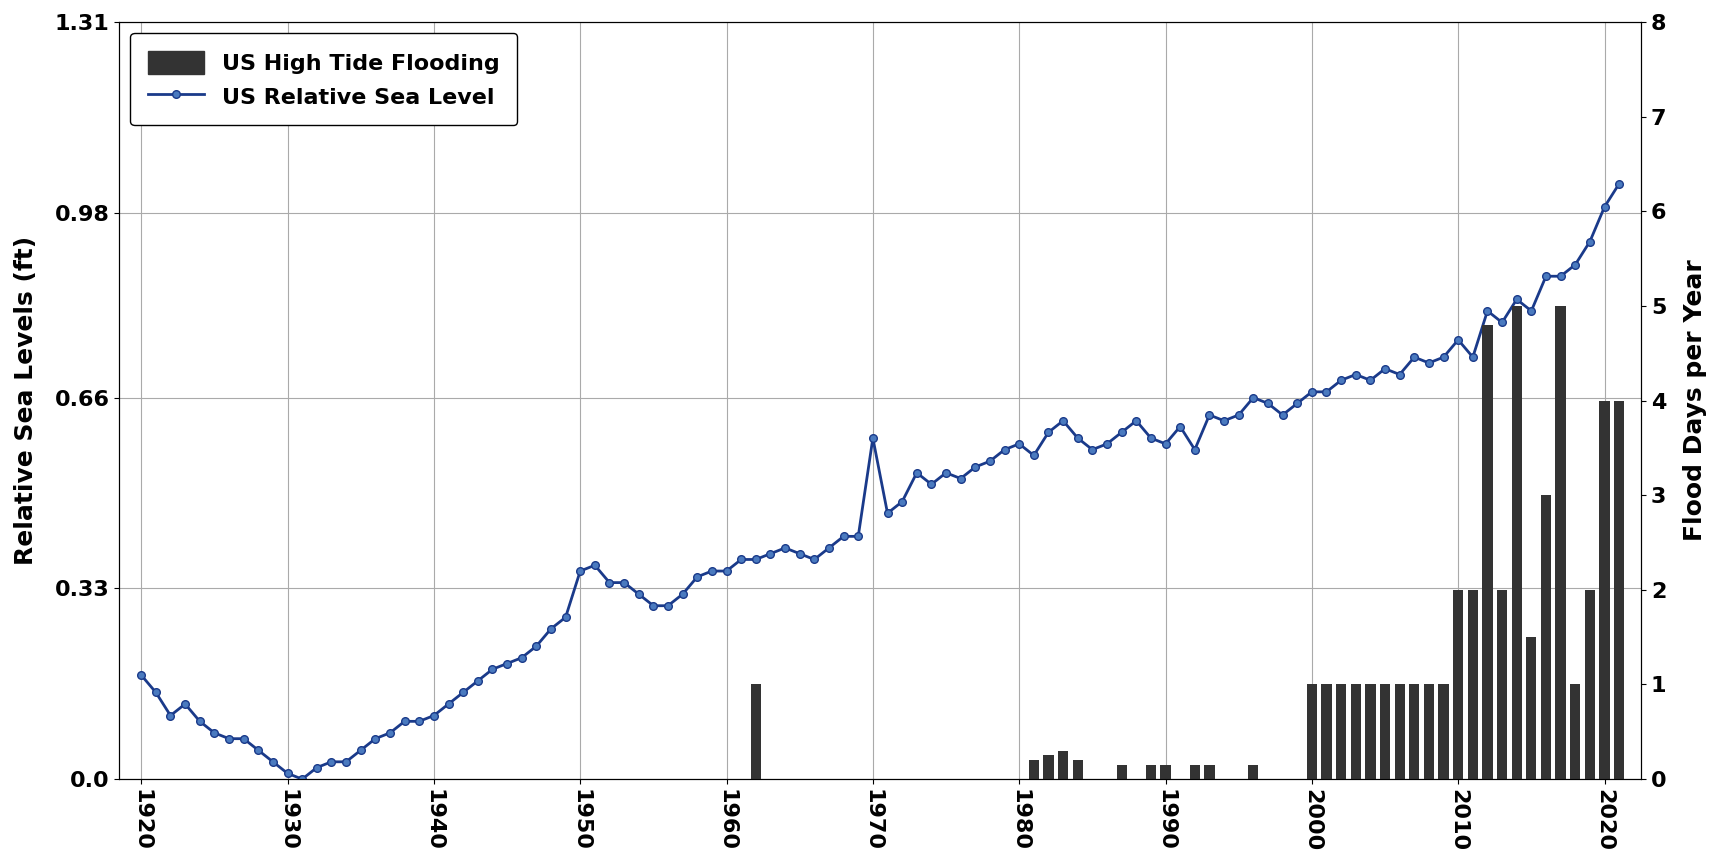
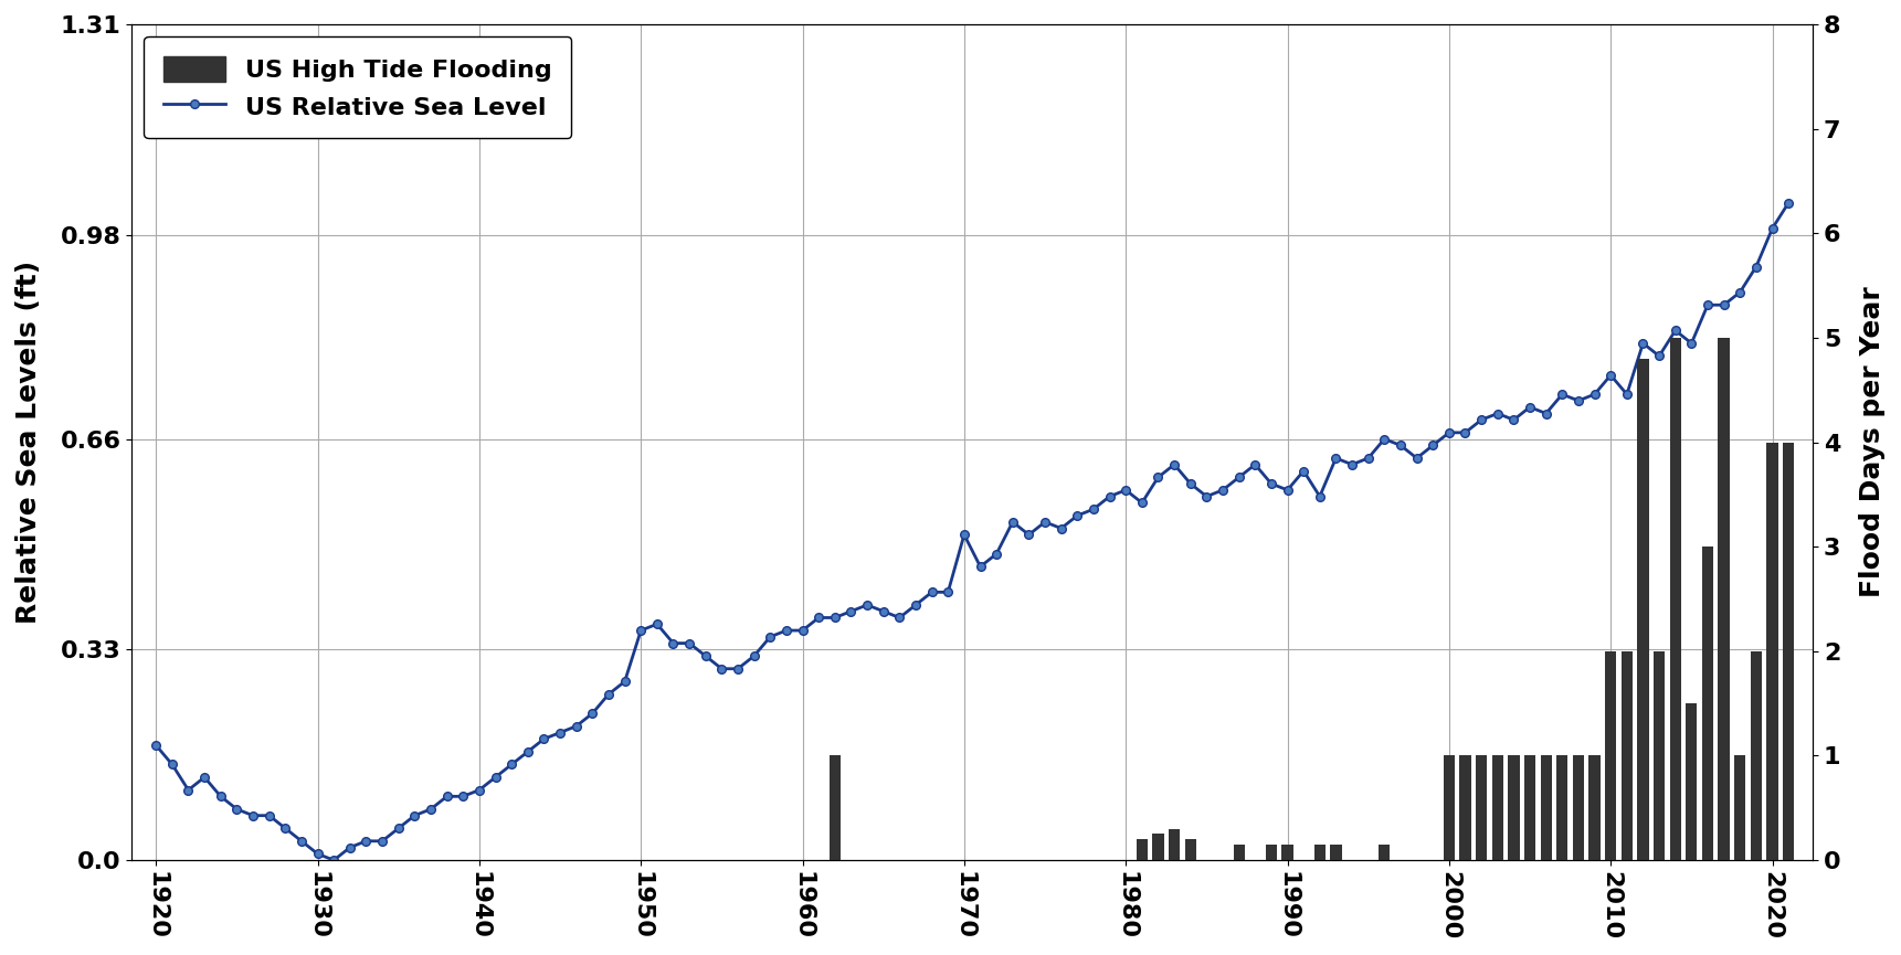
US Relative Sea Level/1970: 0.59 -> 0.51
